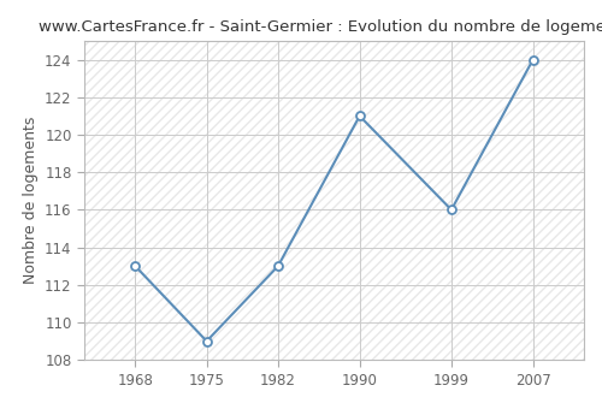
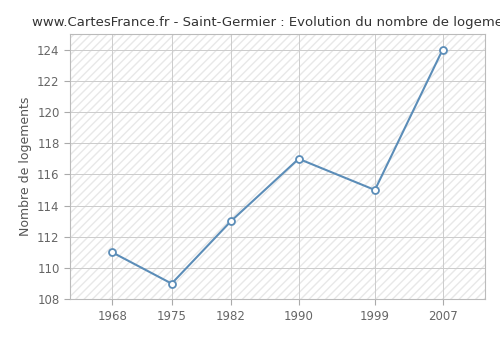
1968: 113 -> 111
1990: 121 -> 117
1999: 116 -> 115
